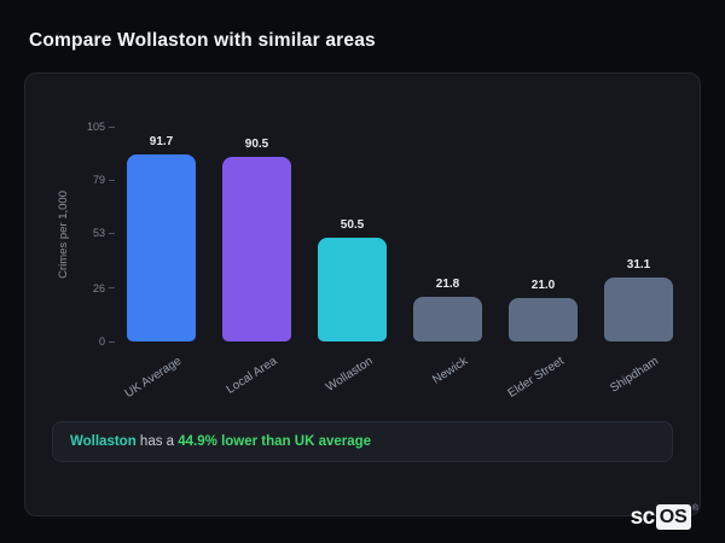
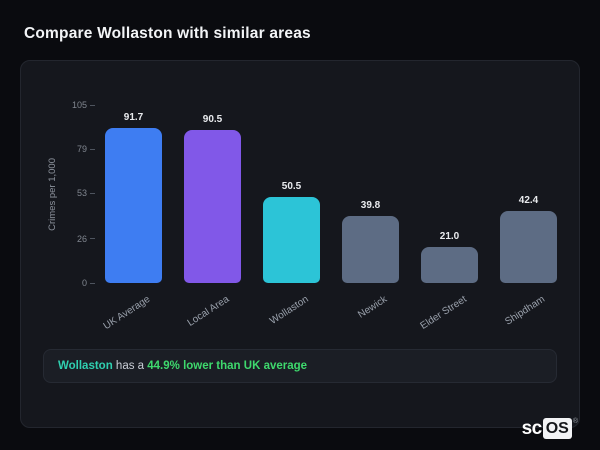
Newick: 21.8 -> 39.8
Shipdham: 31.1 -> 42.4
